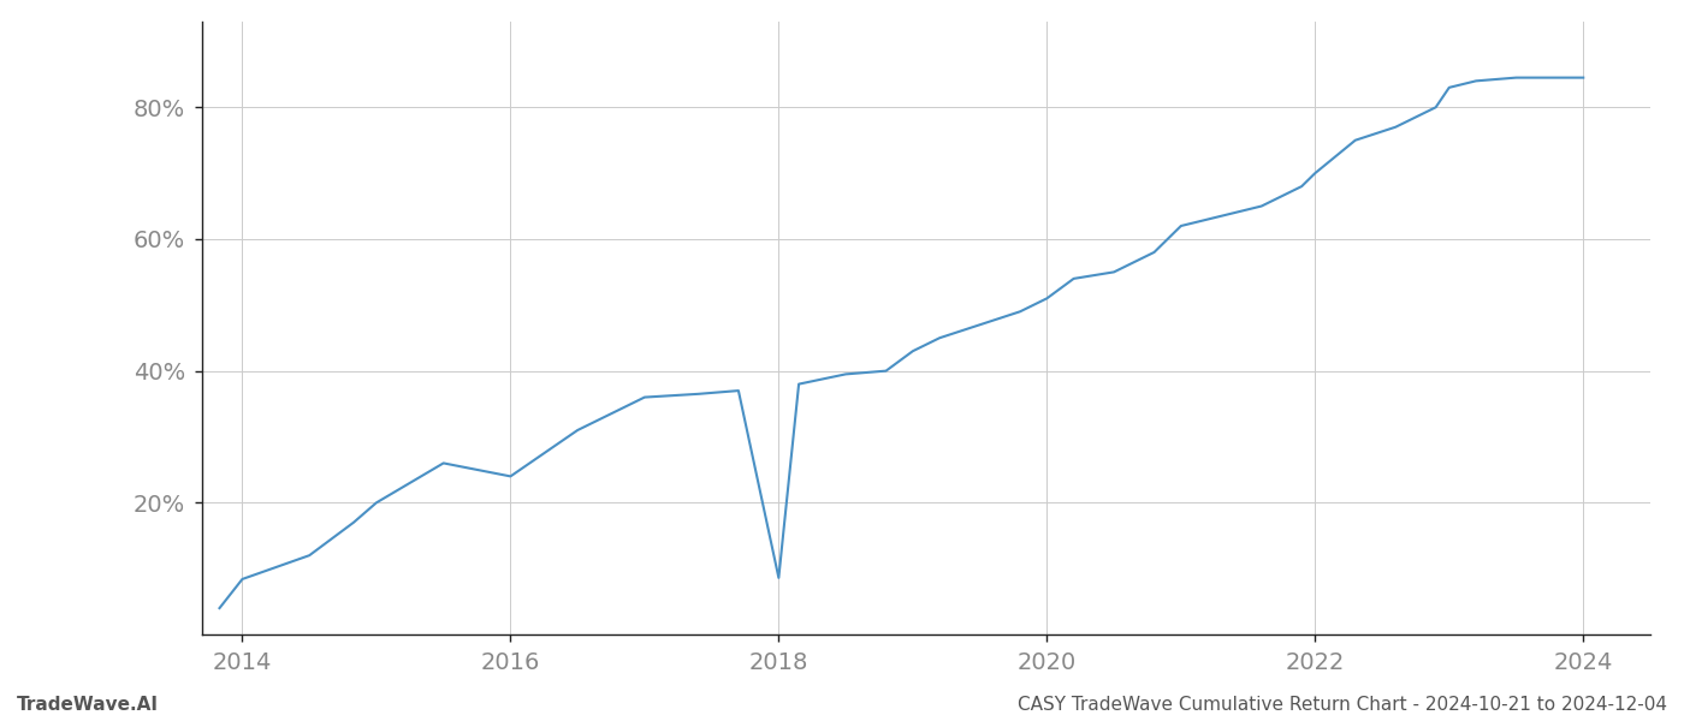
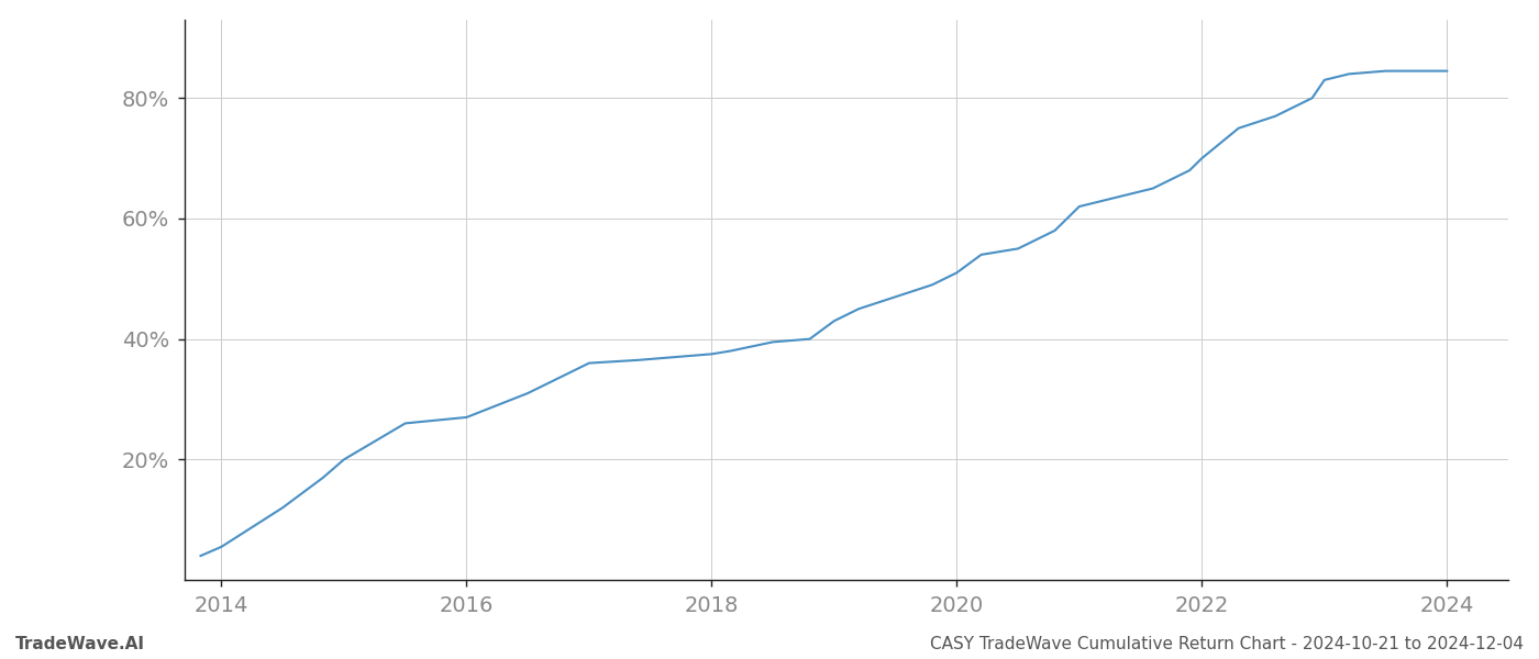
2014: 8.4% -> 5.5%
2016: 24.0% -> 27.0%
2018: 8.6% -> 37.5%
